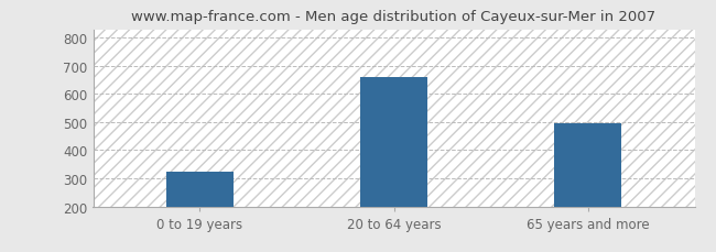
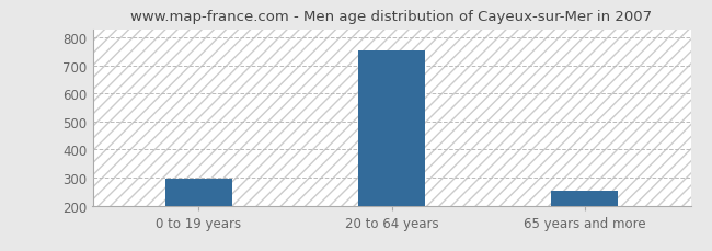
0 to 19 years: 325 -> 298
20 to 64 years: 660 -> 756
65 years and more: 495 -> 252
